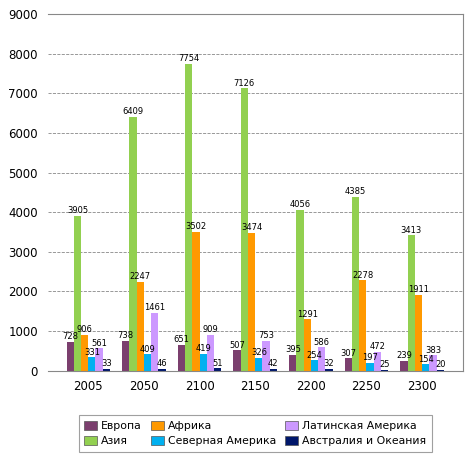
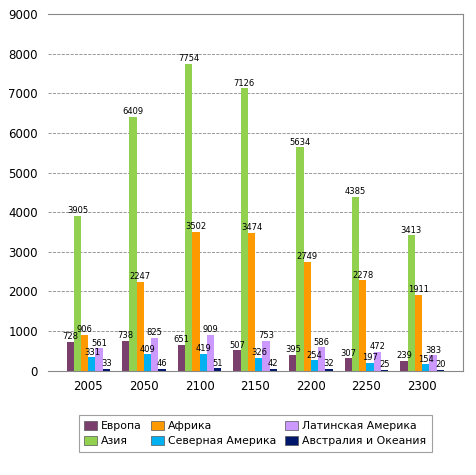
Латинская Америка/2050: 1461 -> 825
Азия/2200: 4056 -> 5634
Африка/2200: 1291 -> 2749
